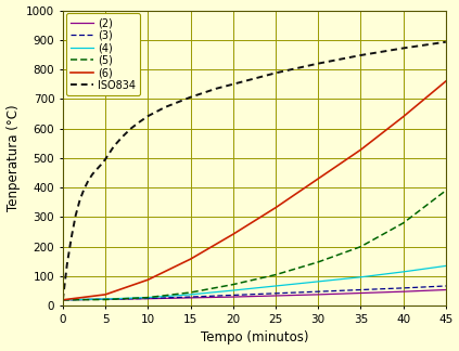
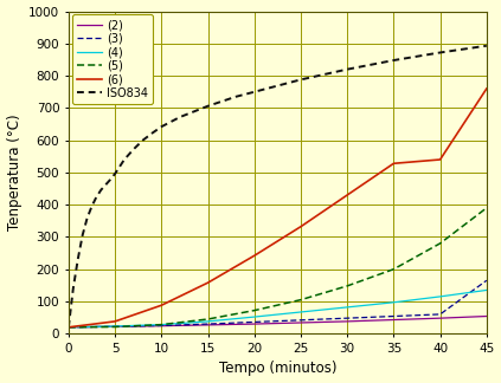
(6)/40: 640 -> 540
(3)/45: 67 -> 165
